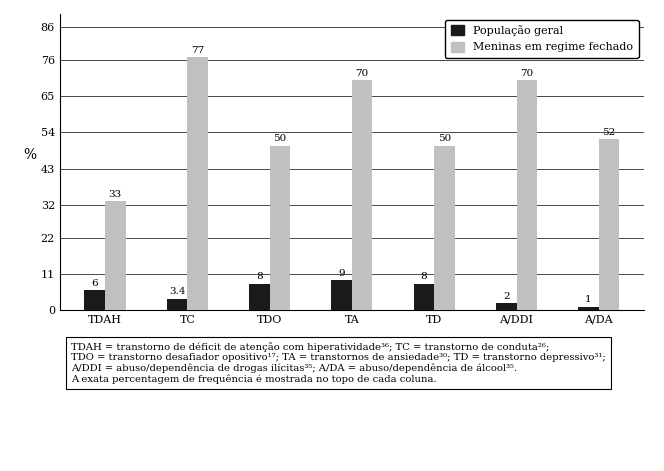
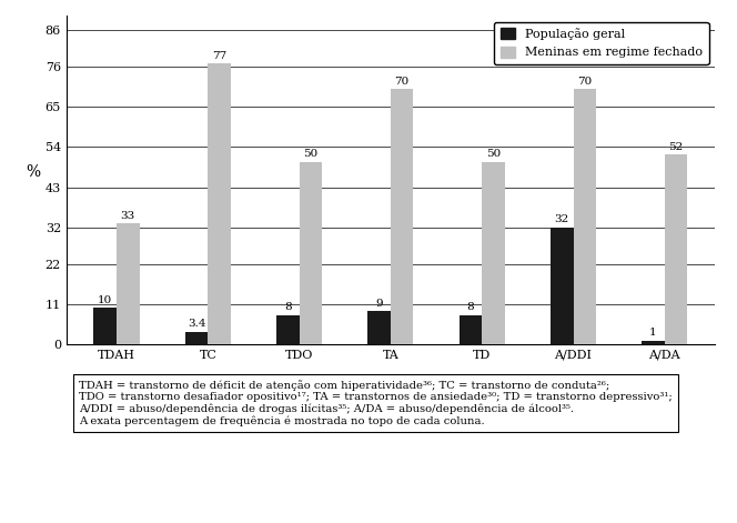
População geral/TDAH: 6 -> 10
População geral/A/DDI: 2 -> 32
